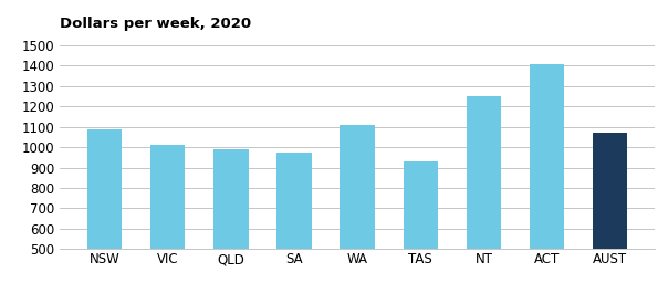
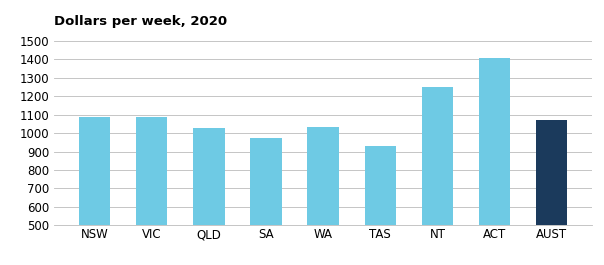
VIC: 1010 -> 1080
QLD: 990 -> 1030
WA: 1110 -> 1040
